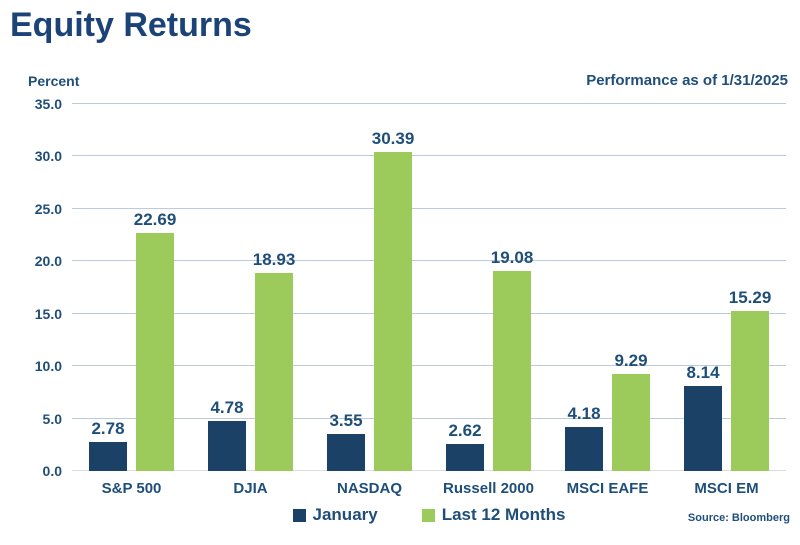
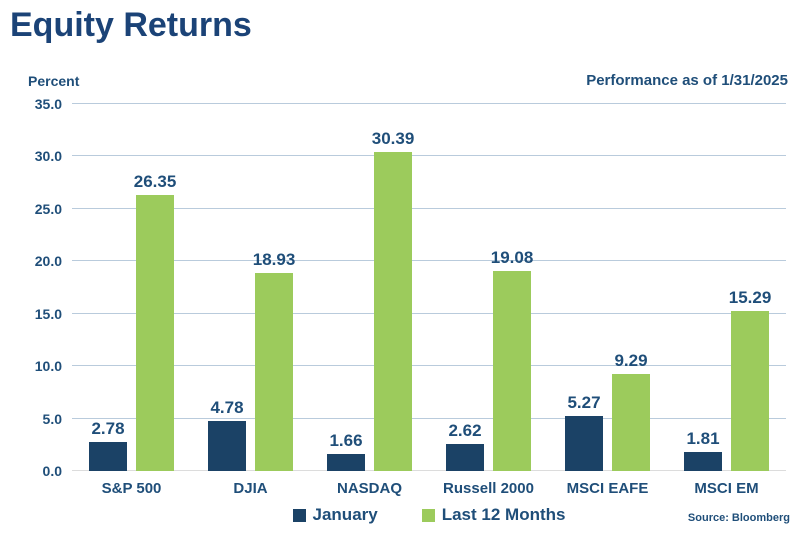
Last 12 Months/S&P 500: 22.69 -> 26.35
January/NASDAQ: 3.55 -> 1.66
January/MSCI EAFE: 4.18 -> 5.27
January/MSCI EM: 8.14 -> 1.81
